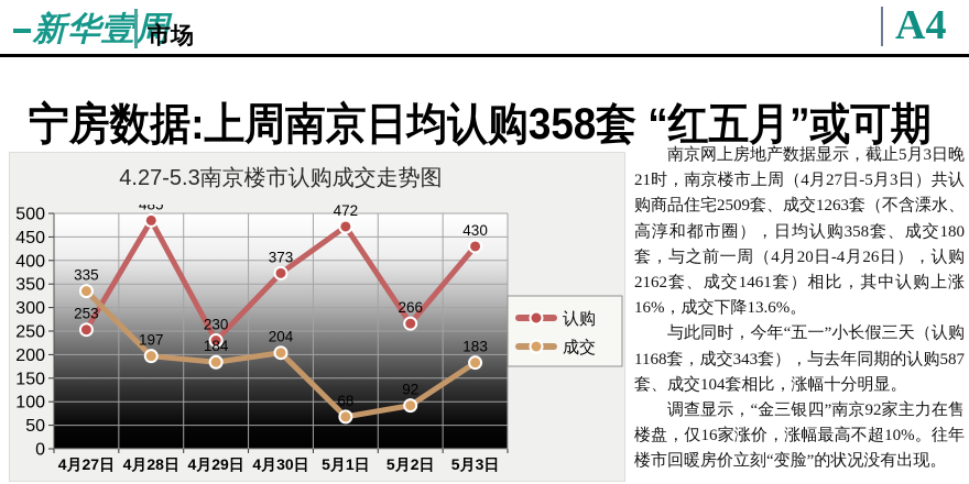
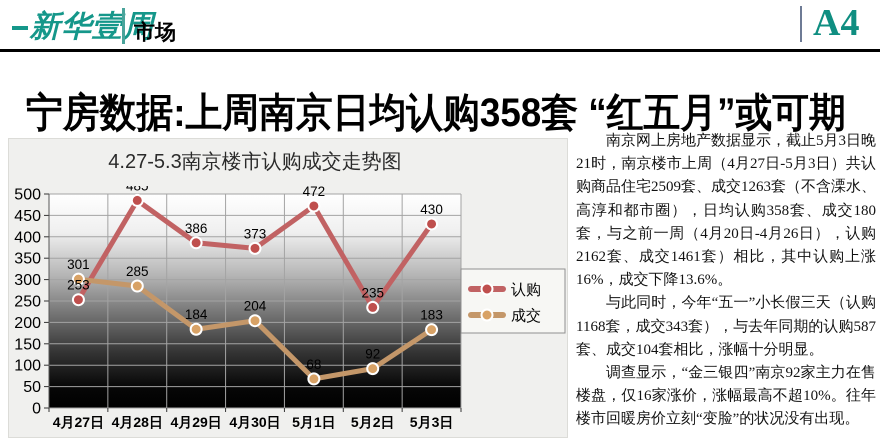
成交/4月27日: 335 -> 301
成交/4月28日: 197 -> 285
认购/4月29日: 230 -> 386
认购/5月2日: 266 -> 235
